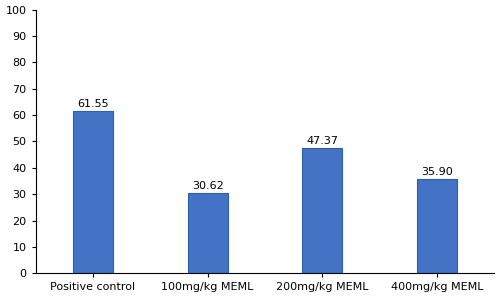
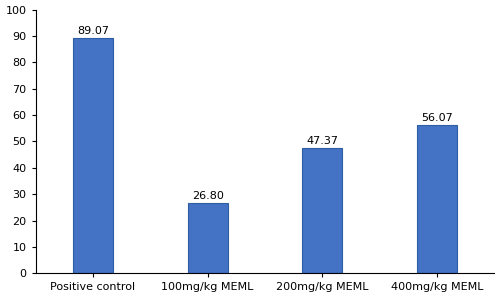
Positive control: 61.55 -> 89.07
100mg/kg MEML: 30.62 -> 26.80
400mg/kg MEML: 35.90 -> 56.07
